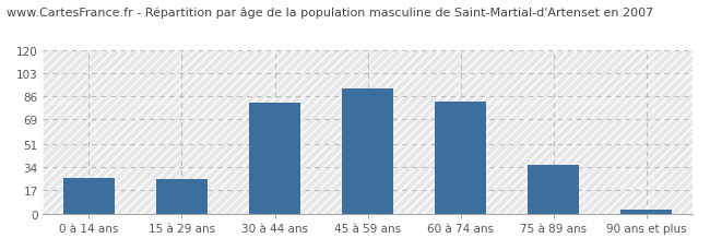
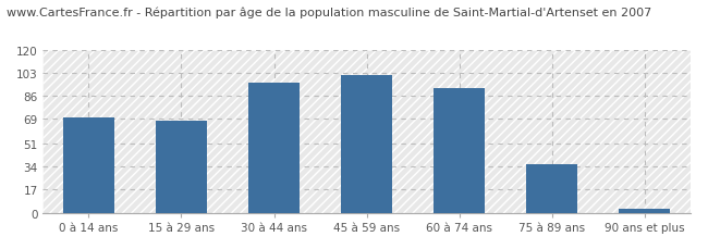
0 à 14 ans: 26 -> 70
15 à 29 ans: 25 -> 68
30 à 44 ans: 81 -> 96
45 à 59 ans: 92 -> 101
60 à 74 ans: 82 -> 92
